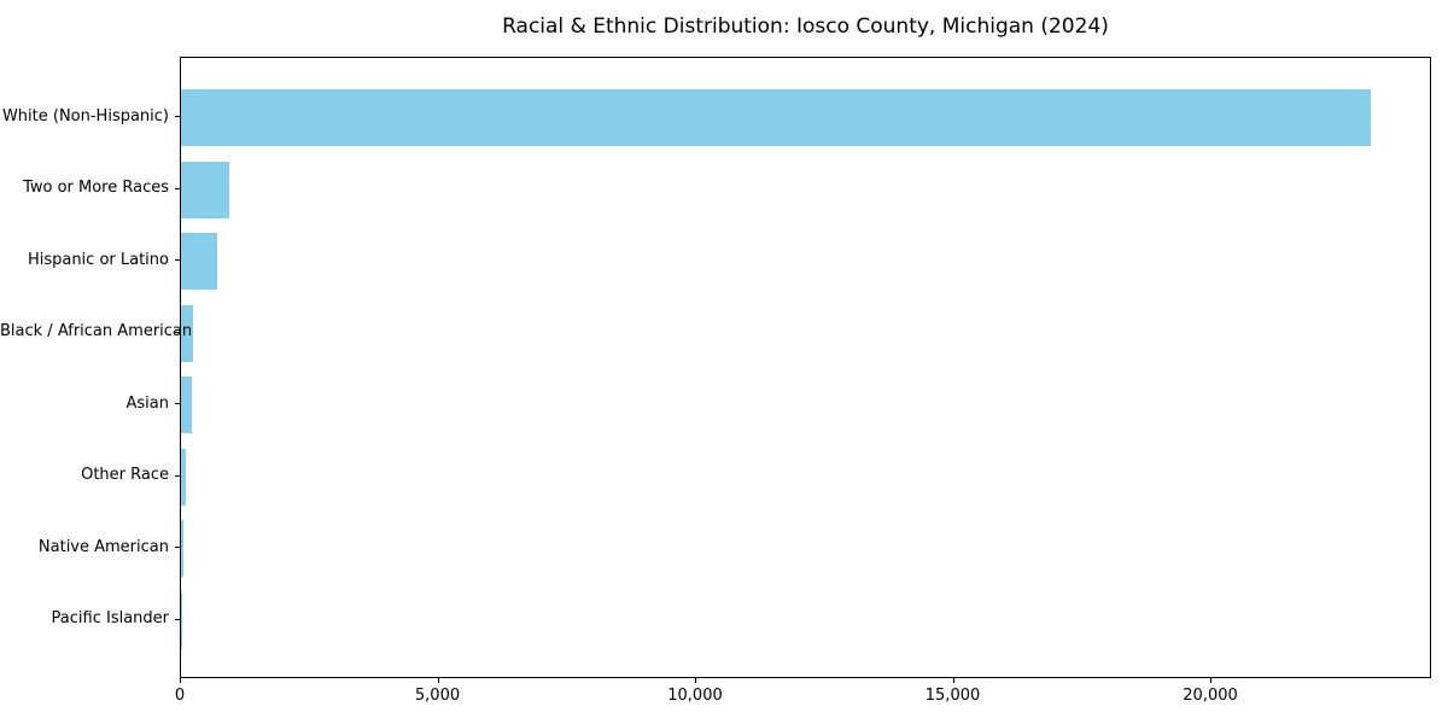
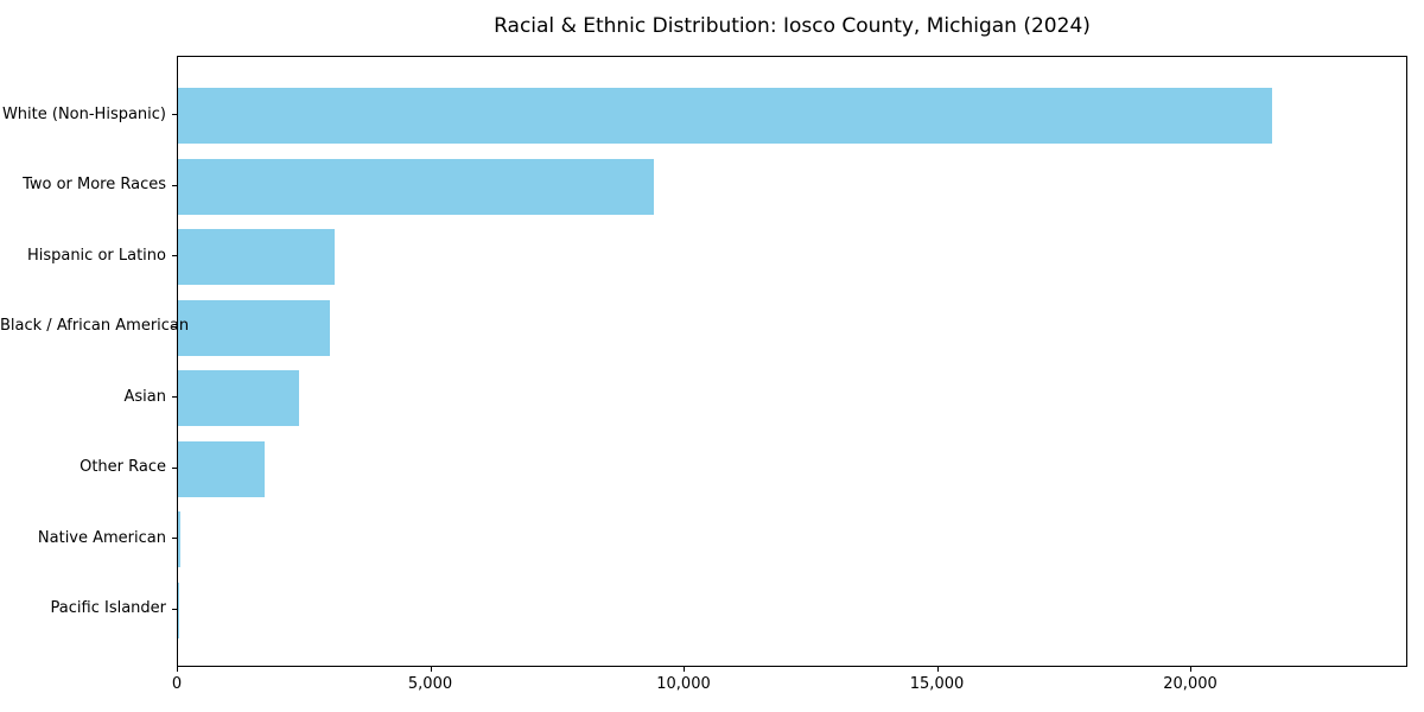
White (Non-Hispanic): 23100 -> 21600
Two or More Races: 900 -> 9400
Hispanic or Latino: 700 -> 3100
Black / African American: 200 -> 3000
Asian: 200 -> 2400
Other Race: 100 -> 1700
